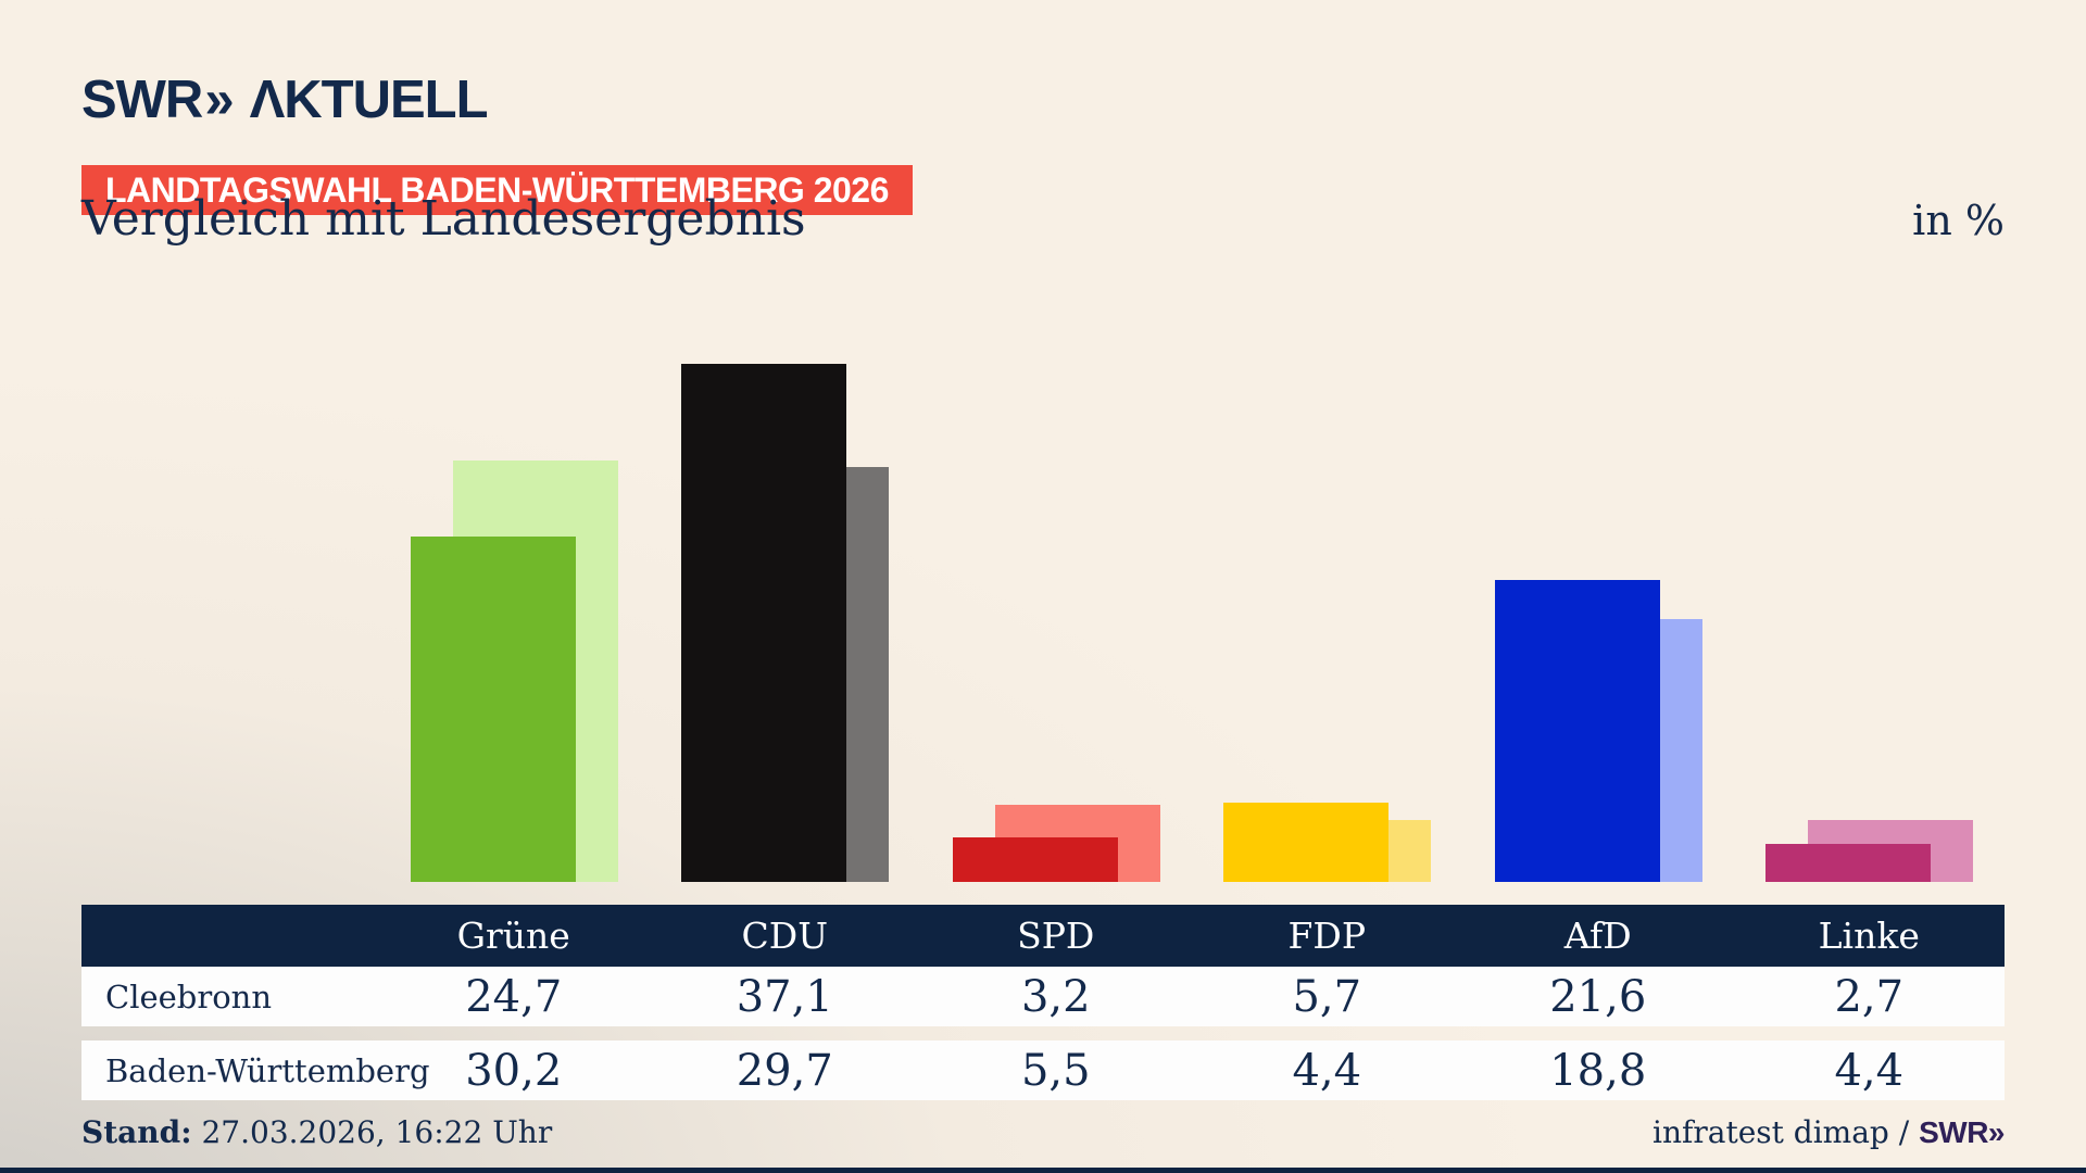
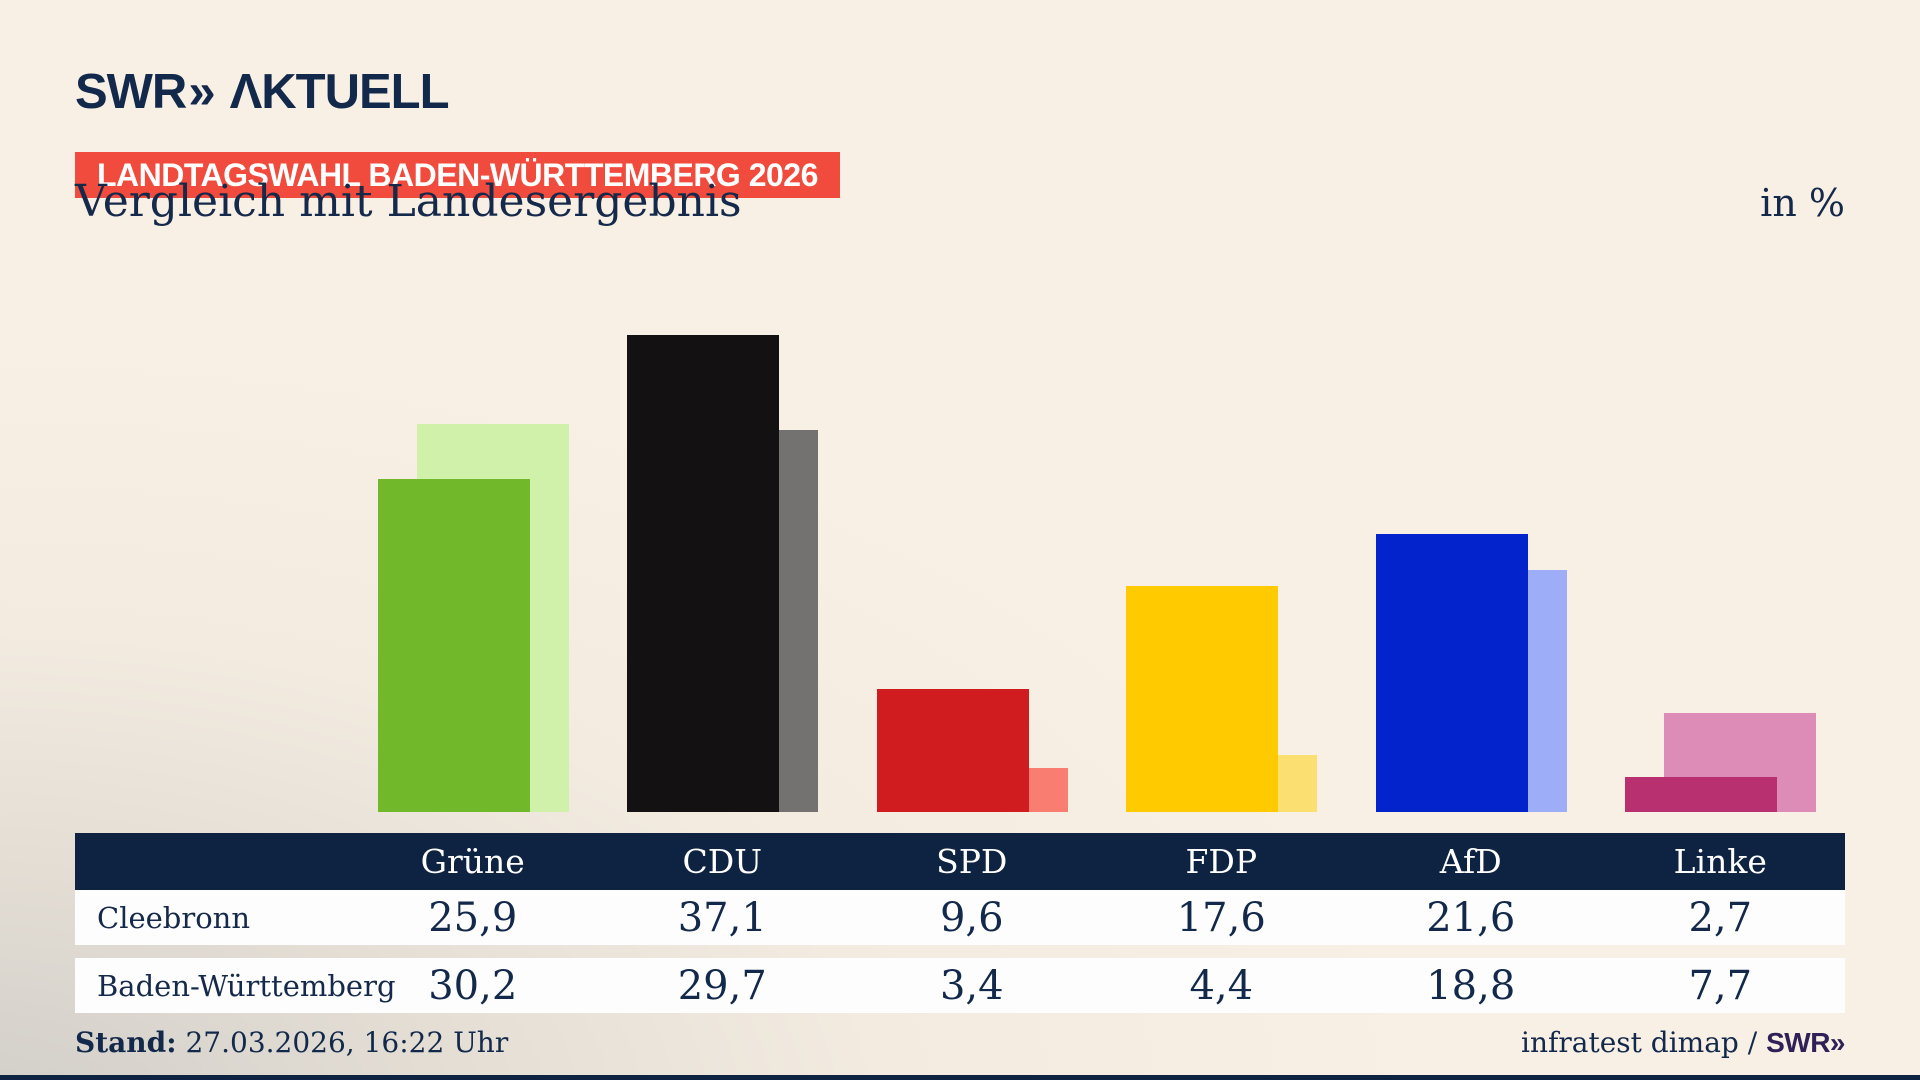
Cleebronn/Grüne: 24,7 -> 25,9
Cleebronn/SPD: 3,2 -> 9,6
Baden-Württemberg/SPD: 5,5 -> 3,4
Cleebronn/FDP: 5,7 -> 17,6
Baden-Württemberg/Linke: 4,4 -> 7,7
